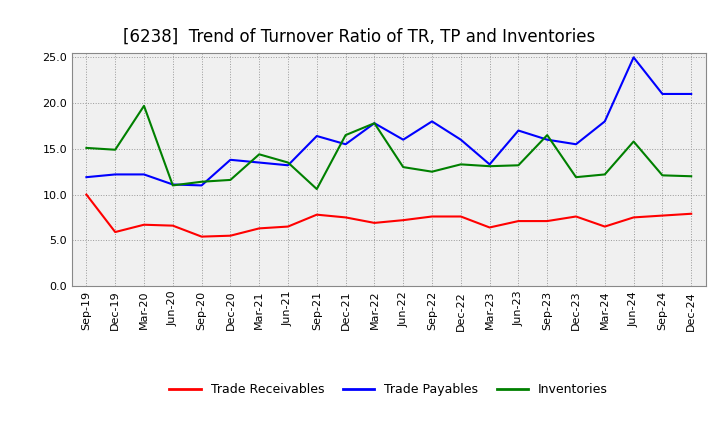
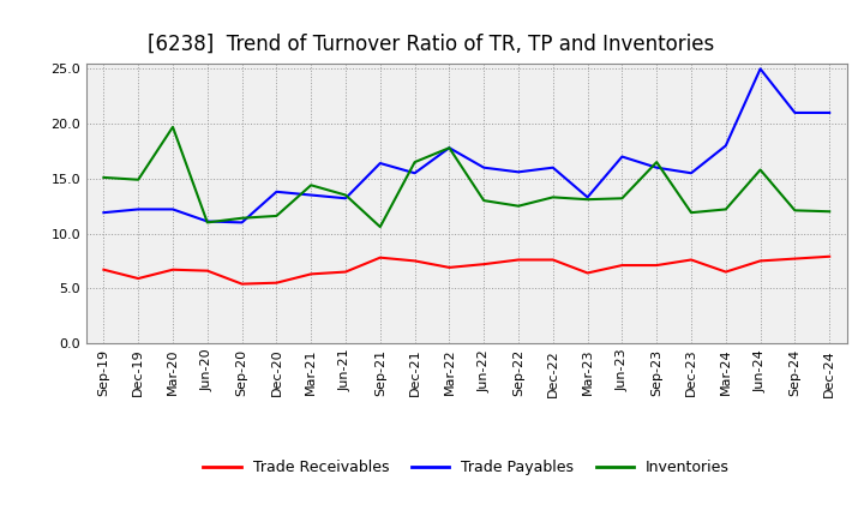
Trade Receivables/Sep-19: 10.0 -> 6.7
Trade Payables/Sep-22: 18.0 -> 15.6
